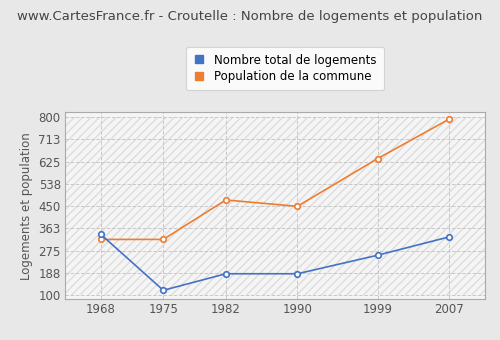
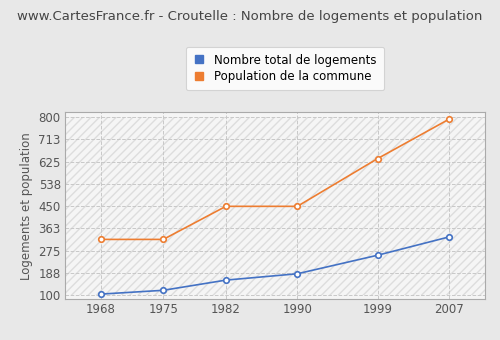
Nombre total de logements/1968: 340 -> 105
Nombre total de logements/1982: 185 -> 160
Population de la commune/1982: 475 -> 450
